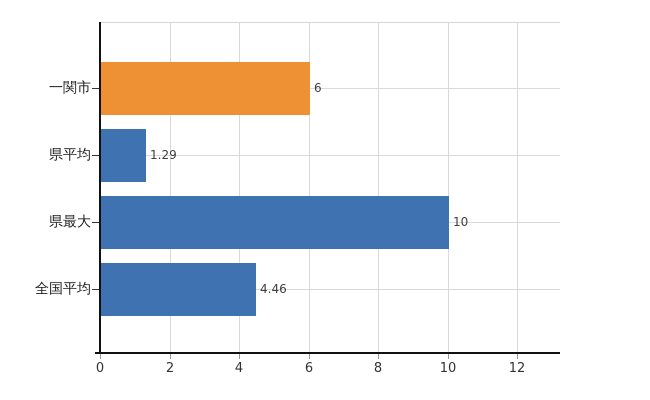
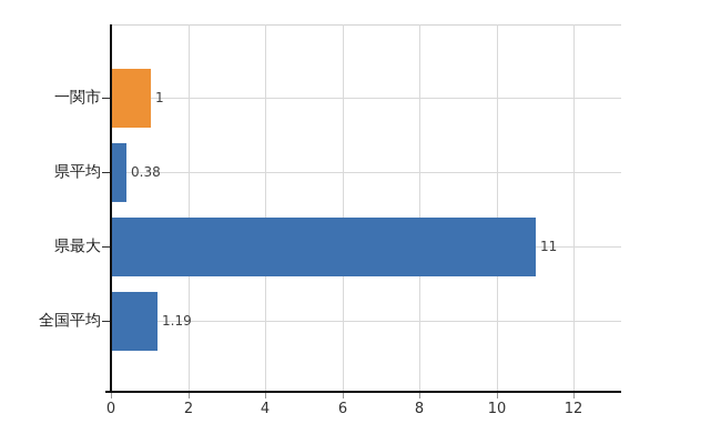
一関市: 6 -> 1
県平均: 1.29 -> 0.38
県最大: 10 -> 11
全国平均: 4.46 -> 1.19
